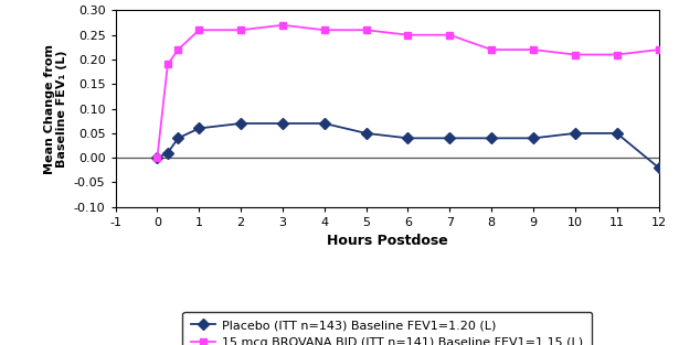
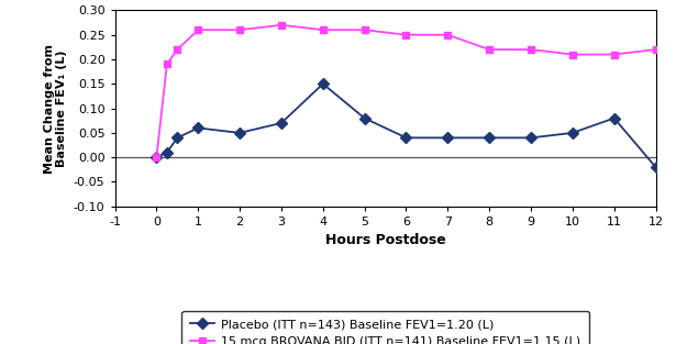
Placebo (ITT n=143) Baseline FEV1=1.20 (L)/2: 0.07 -> 0.05
Placebo (ITT n=143) Baseline FEV1=1.20 (L)/4: 0.07 -> 0.15
Placebo (ITT n=143) Baseline FEV1=1.20 (L)/5: 0.05 -> 0.08
Placebo (ITT n=143) Baseline FEV1=1.20 (L)/11: 0.05 -> 0.08
